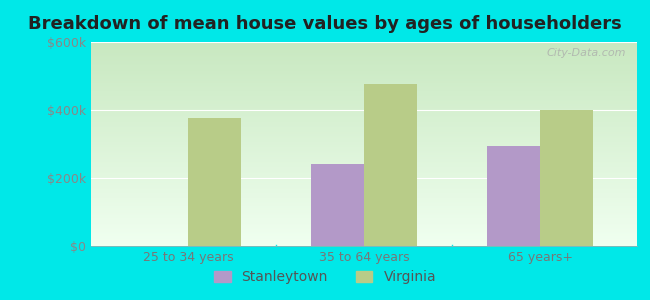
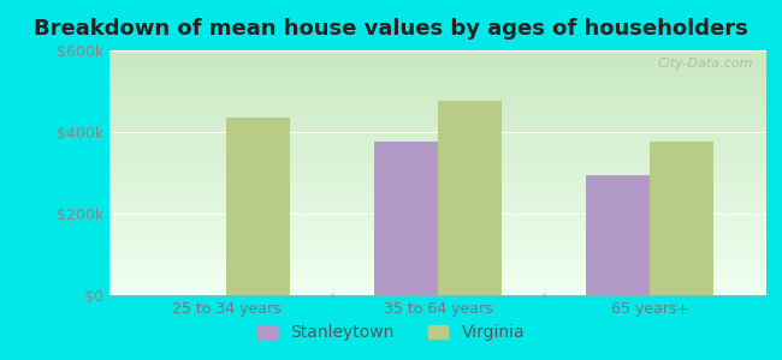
Virginia/25 to 34 years: $375k -> $435k
Stanleytown/35 to 64 years: $240k -> $375k
Virginia/65 years+: $400k -> $375k
